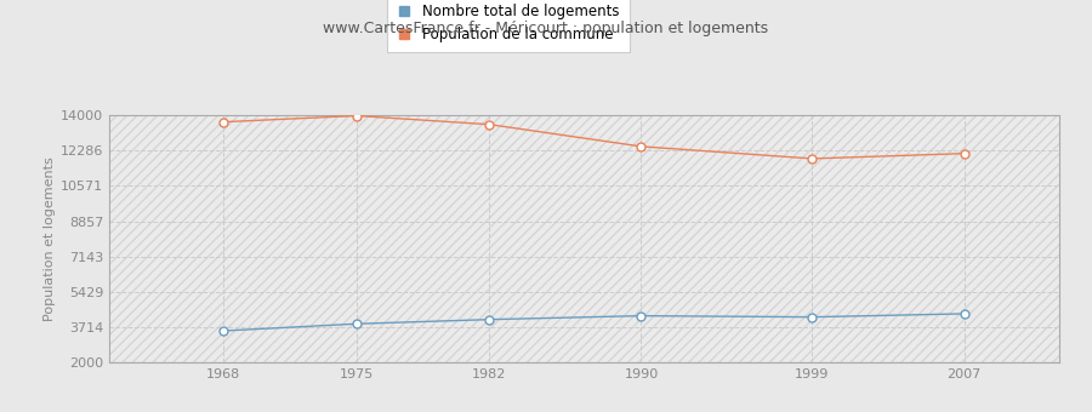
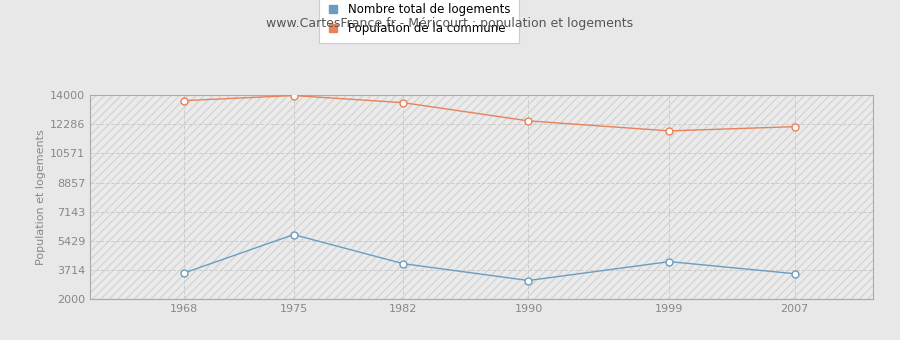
Nombre total de logements/1975: 3900 -> 5800
Nombre total de logements/1990: 4300 -> 3100
Nombre total de logements/2007: 4400 -> 3500
